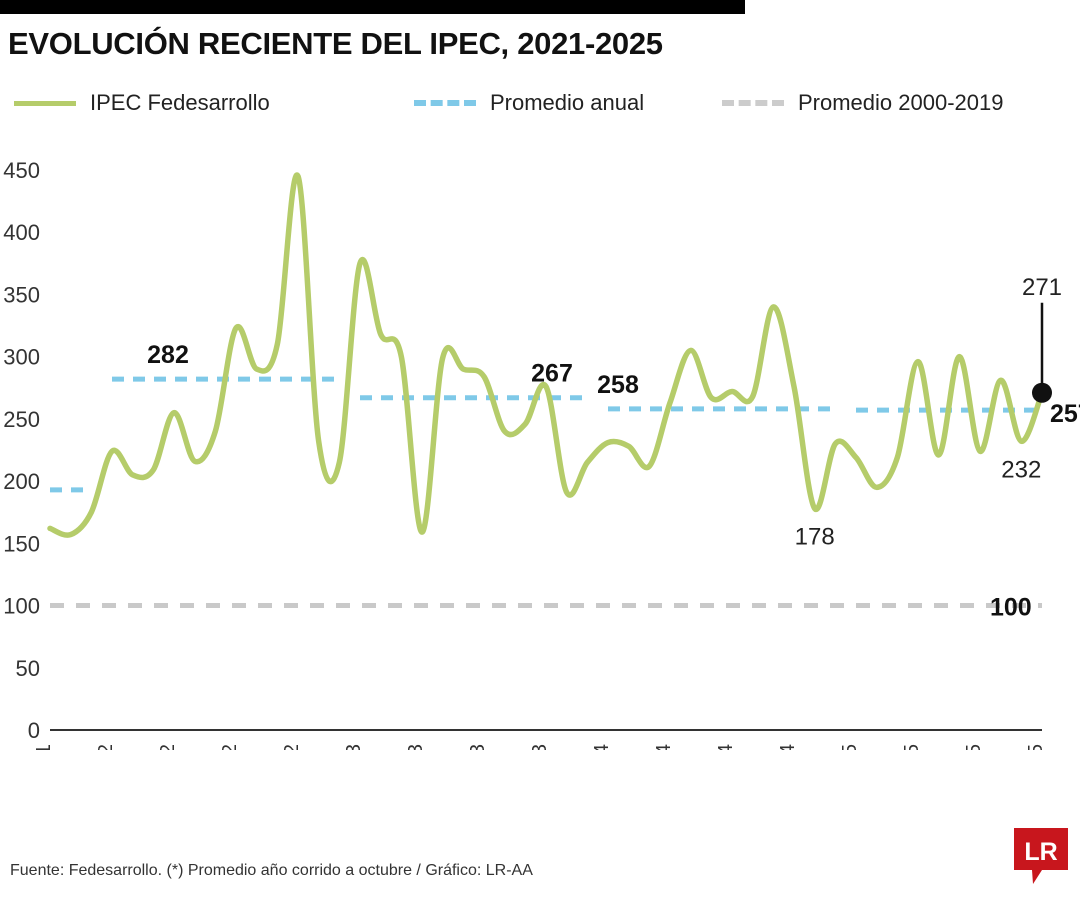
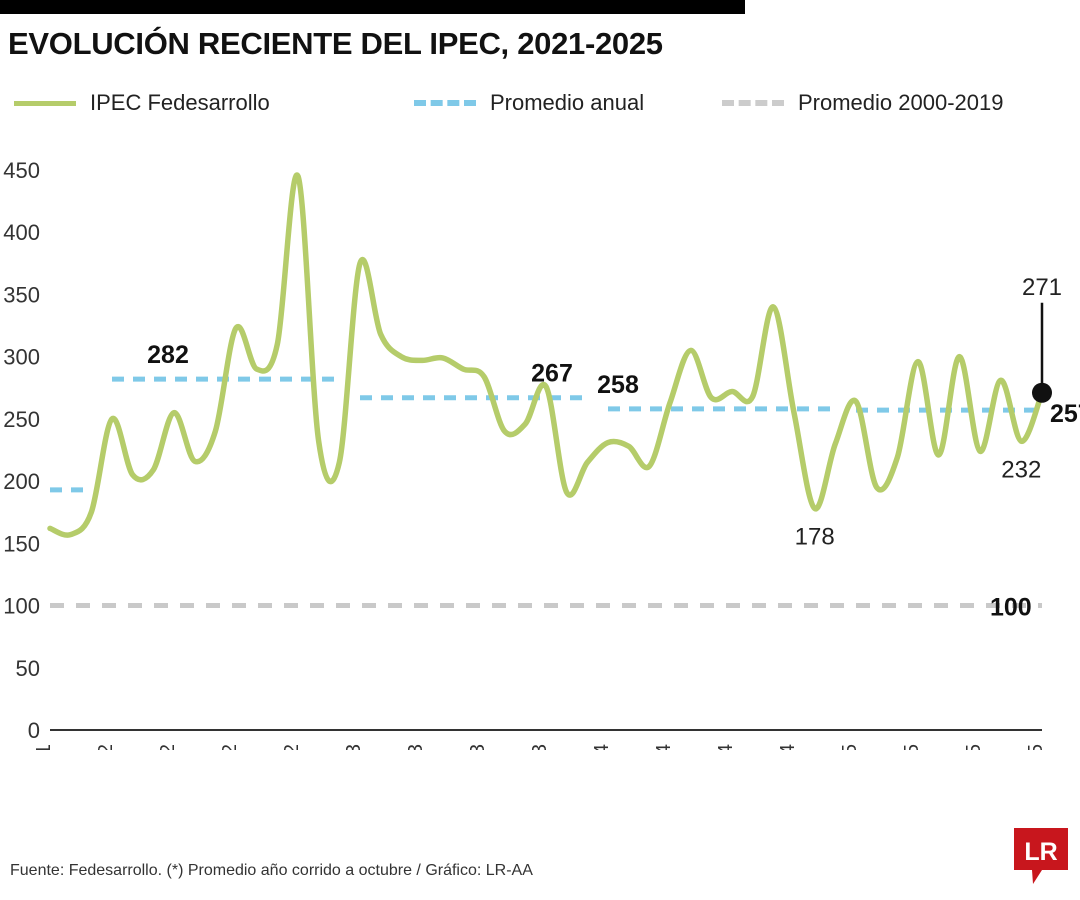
Ene-22: 224 -> 250
Abr-23: 159 -> 297
Oct-24: 276 -> 255
Ene-25: 219 -> 264
